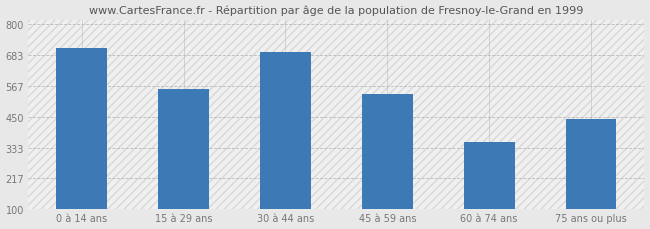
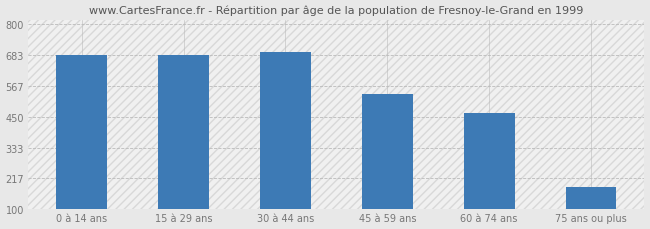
0 à 14 ans: 710 -> 683
15 à 29 ans: 555 -> 683
60 à 74 ans: 355 -> 463
75 ans ou plus: 440 -> 183
